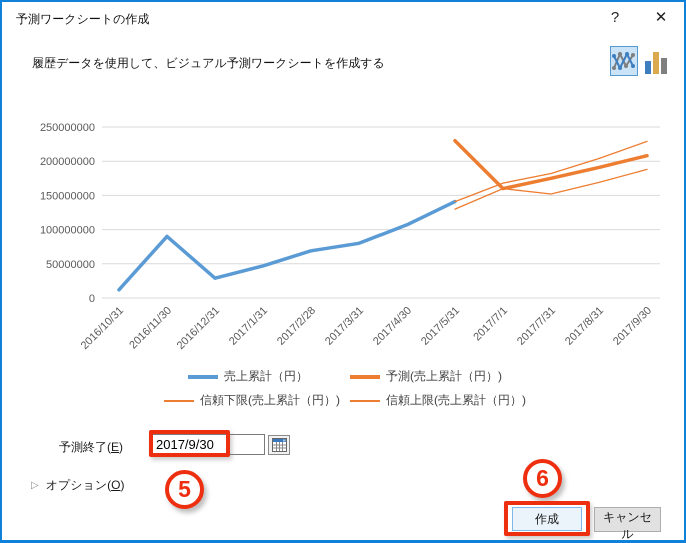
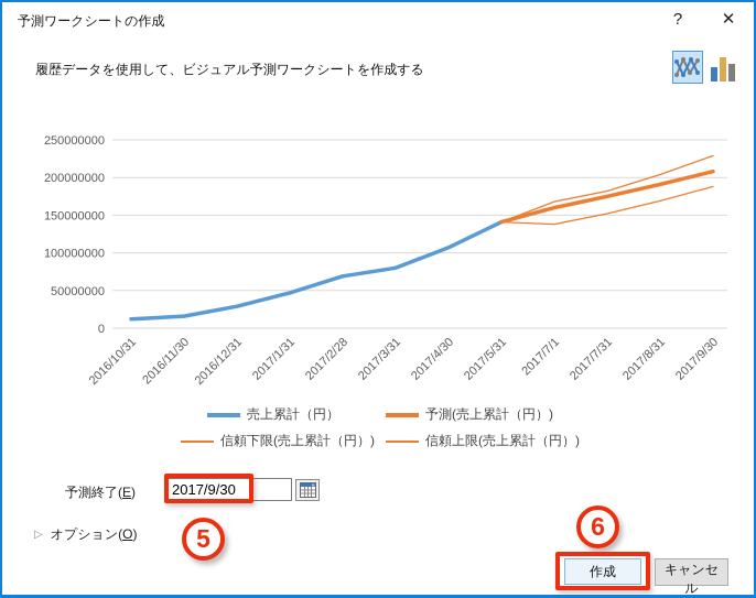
売上累計（円）/2016/11/30: 90000000 -> 20000000
予測(売上累計（円）)/2017/5/31: 230000000 -> 140000000
信頼下限(売上累計（円）)/2017/5/31: 130000000 -> 140000000
信頼下限(売上累計（円）)/2017/7/1: 160000000 -> 140000000
